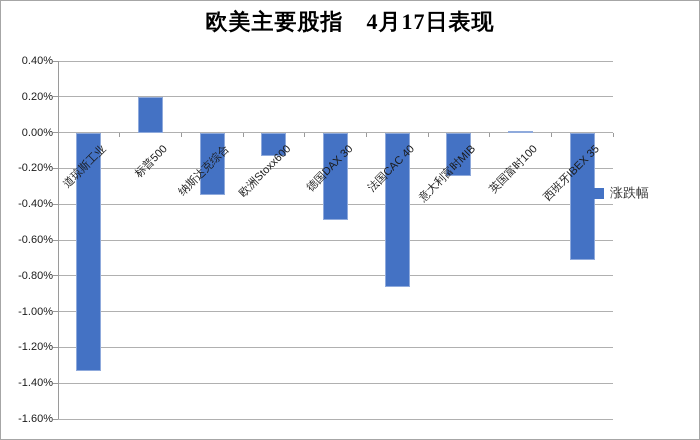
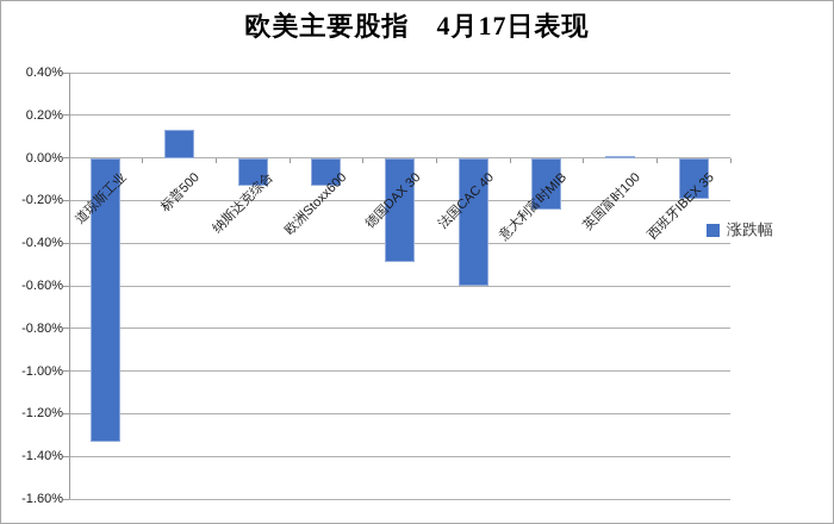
标普500: 0.20% -> 0.13%
纳斯达克综合: -0.35% -> -0.13%
法国CAC 40: -0.86% -> -0.60%
西班牙IBEX 35: -0.71% -> -0.19%
